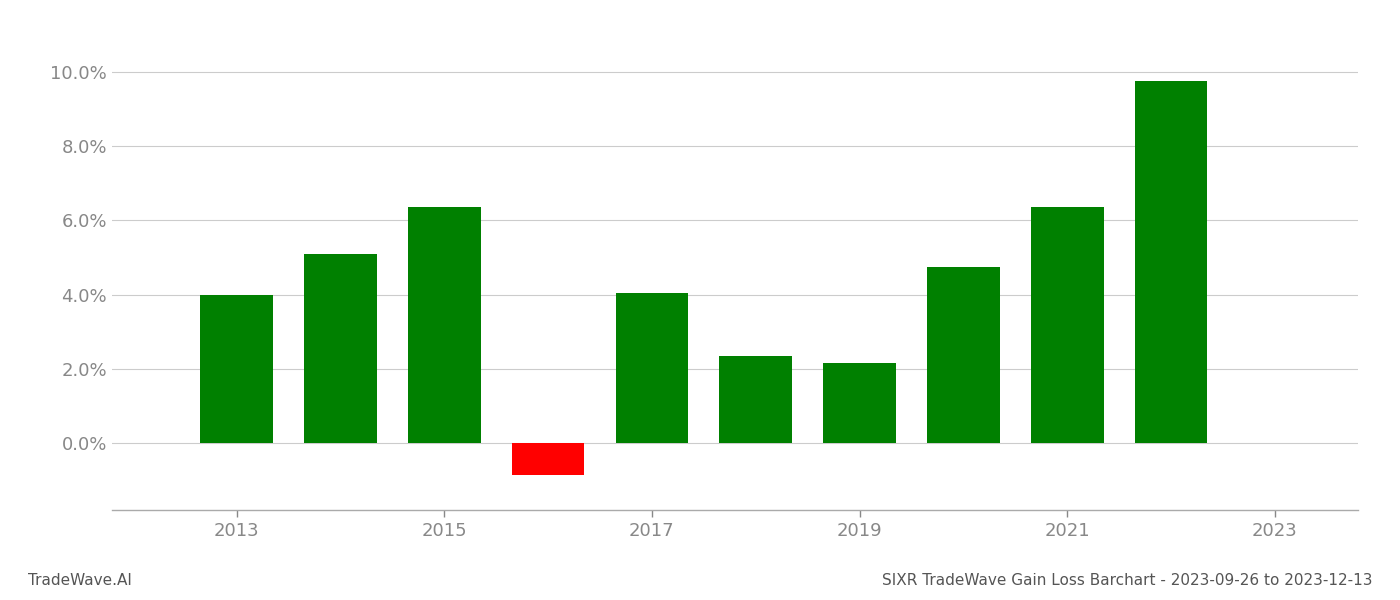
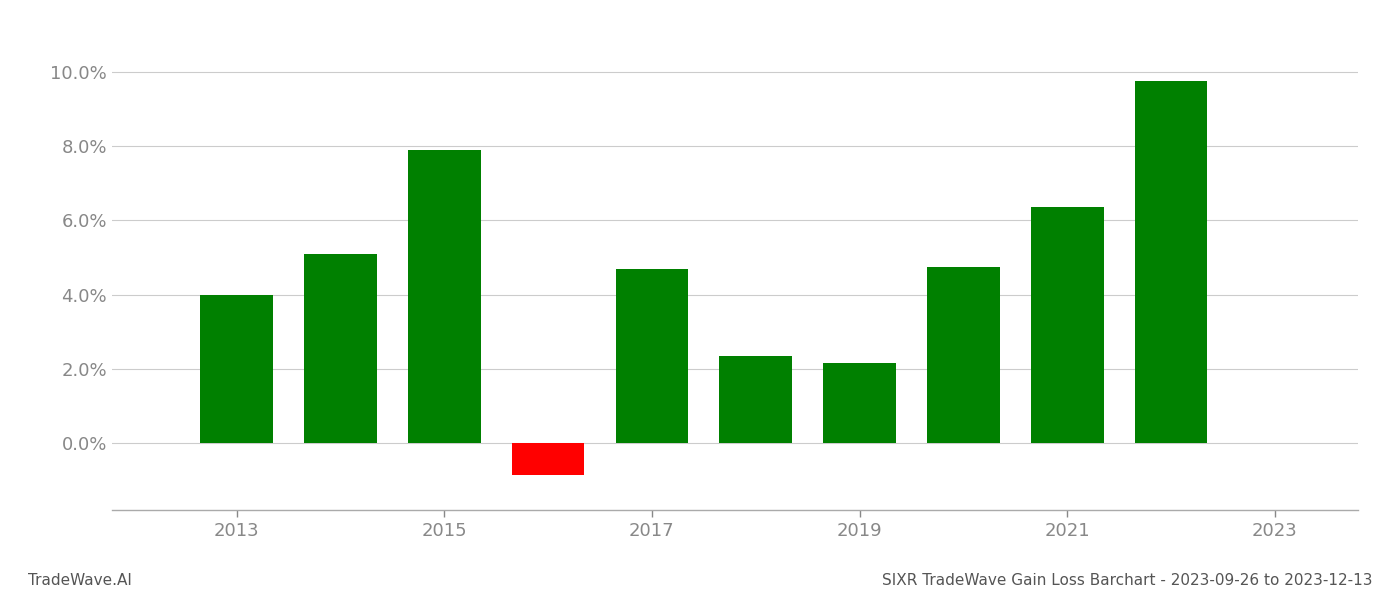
2015: 6.35% -> 7.90%
2017: 4.05% -> 4.70%
